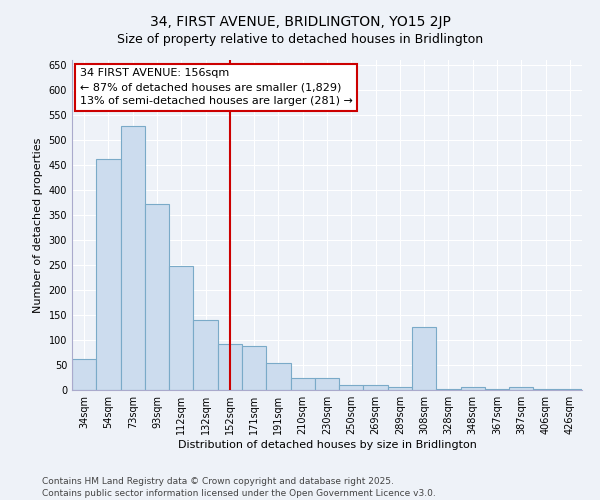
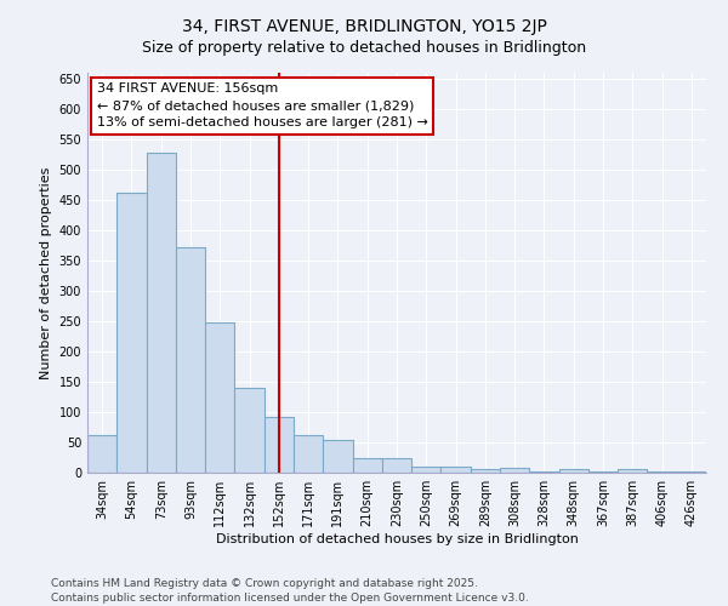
171sqm: 88 -> 62
308sqm: 126 -> 8
